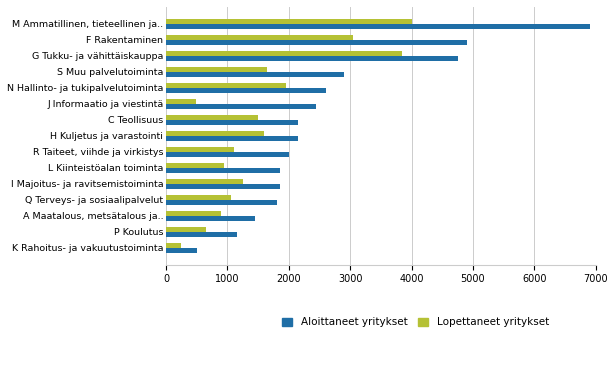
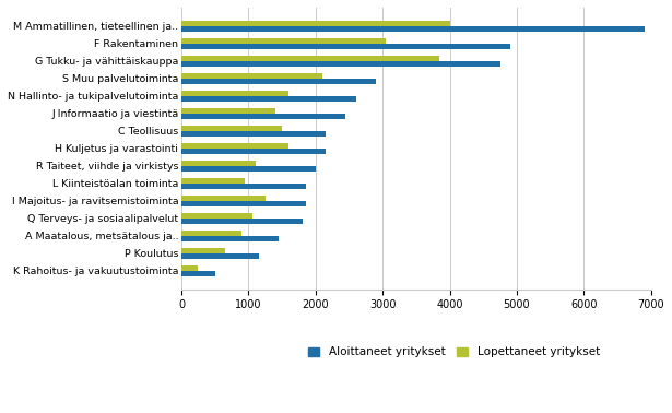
Lopettaneet yritykset/S Muu palvelutoiminta: 1640 -> 2100
Lopettaneet yritykset/N Hallinto- ja tukipalvelutoiminta: 1960 -> 1600
Lopettaneet yritykset/J Informaatio ja viestintä: 480 -> 1400
